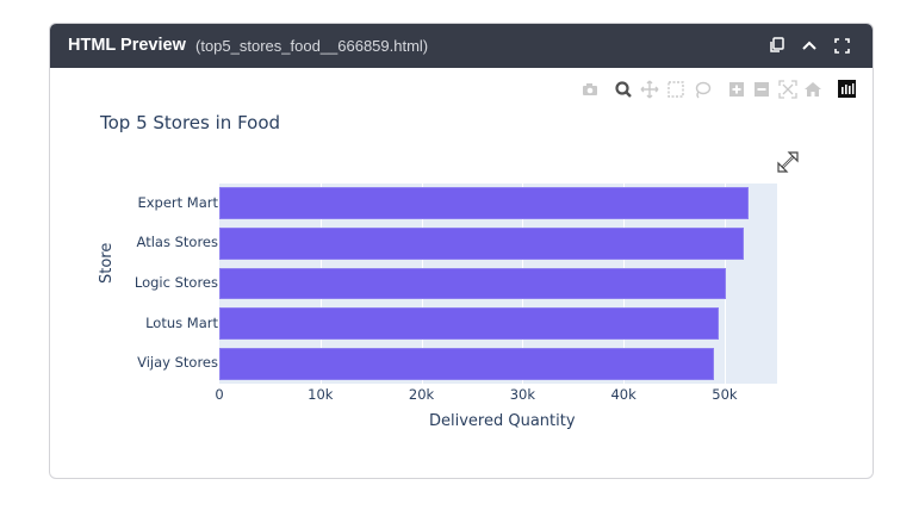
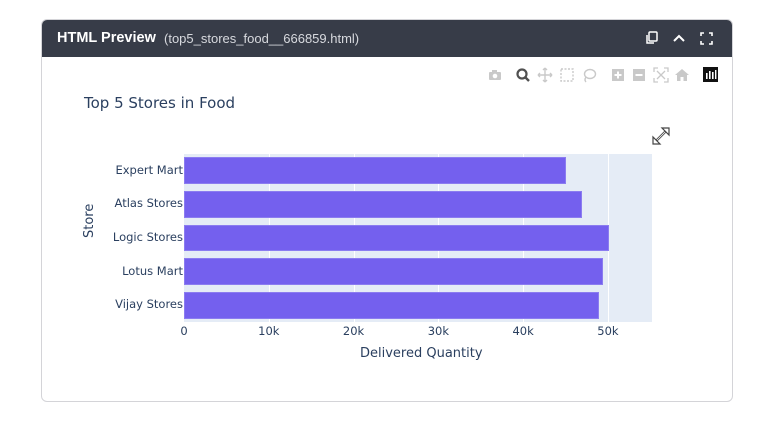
Expert Mart: 52k -> 45k
Atlas Stores: 52k -> 47k
